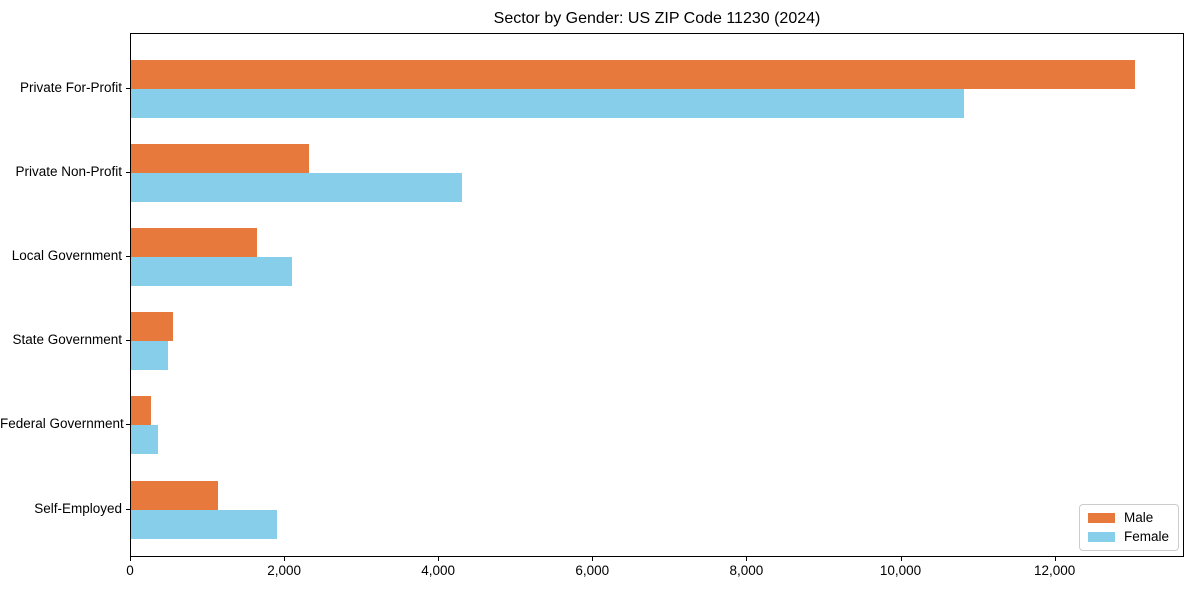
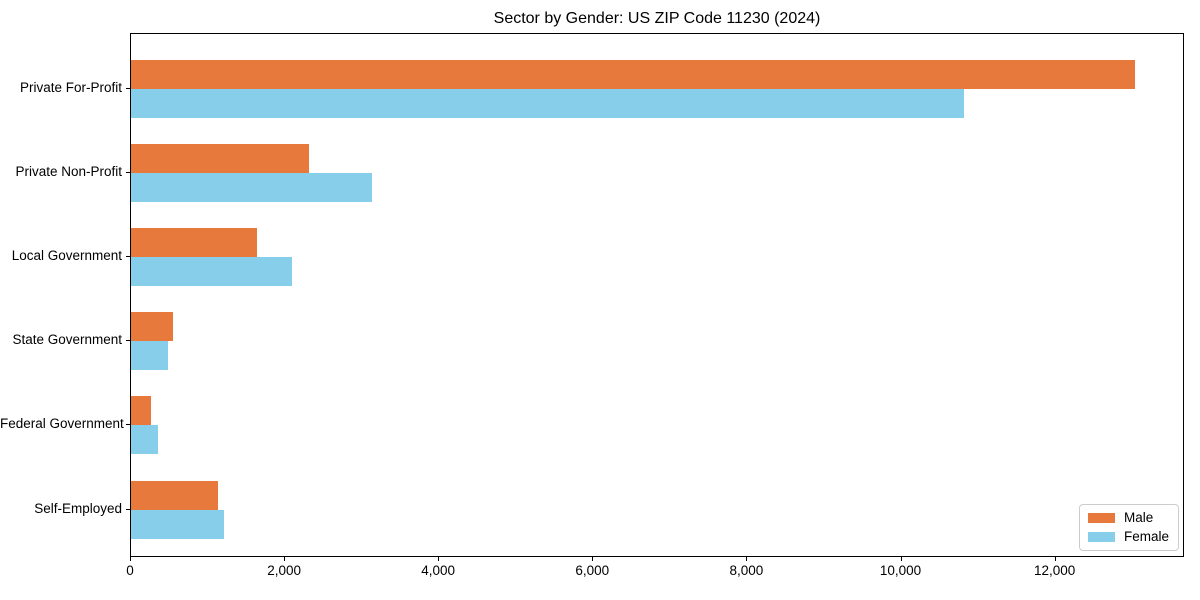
Female/Private Non-Profit: 4300 -> 3100
Female/Self-Employed: 1900 -> 1200
